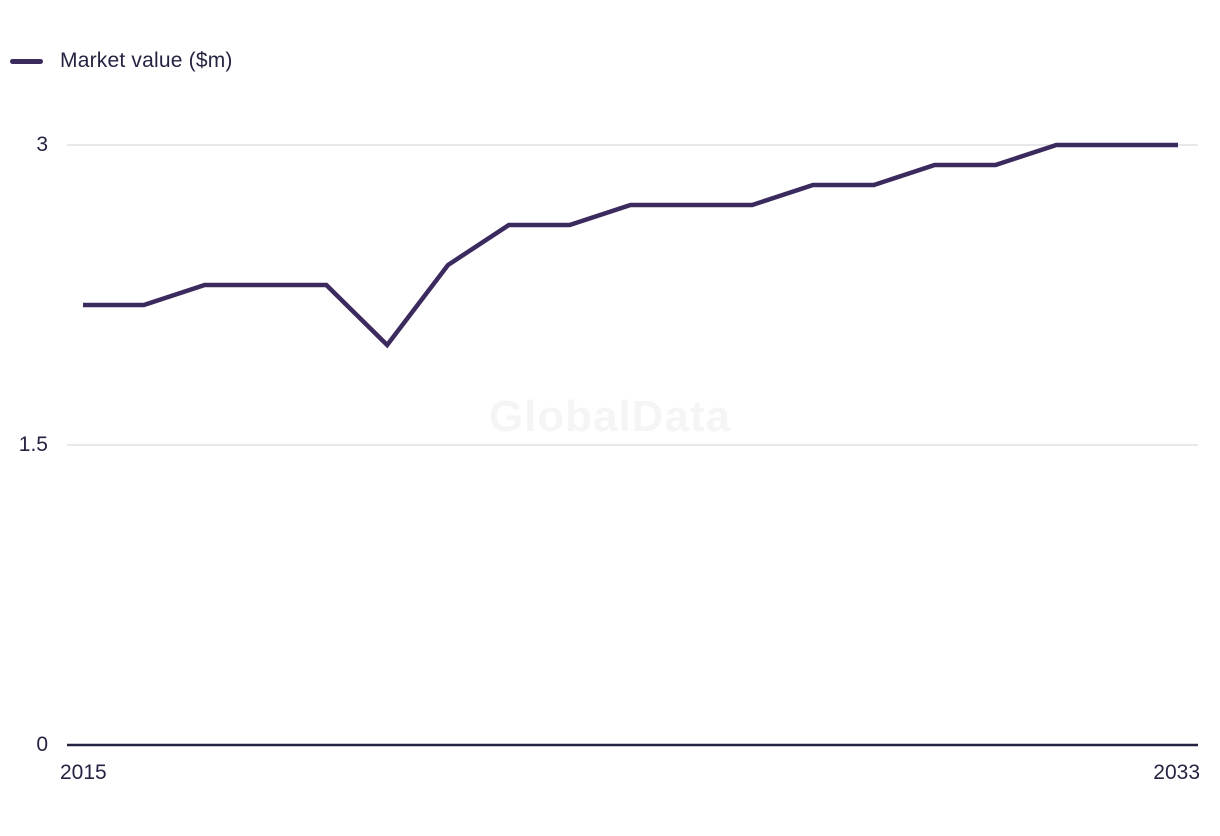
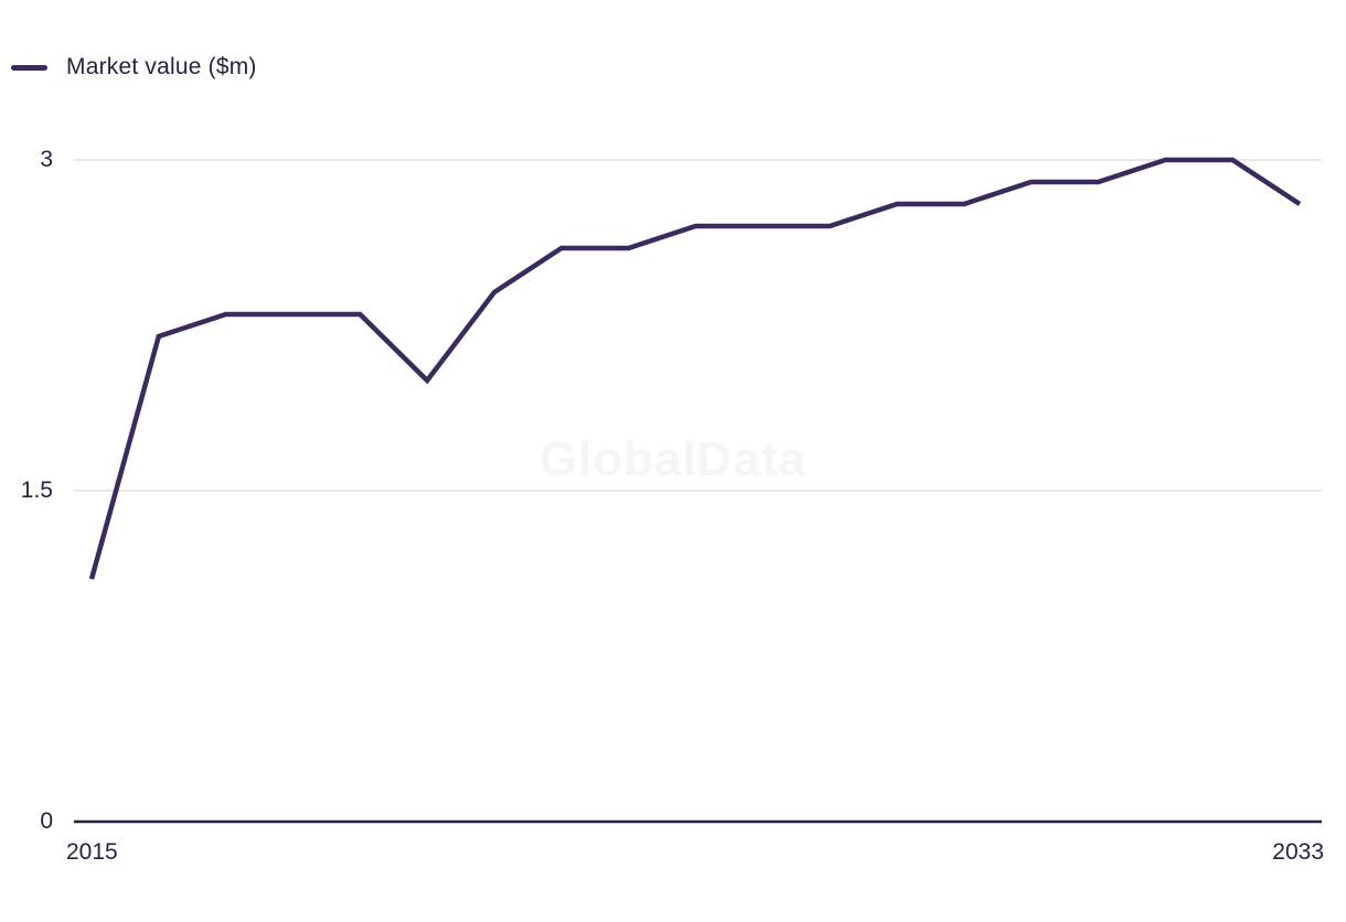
2015: 2.2 -> 1.1
2033: 3.0 -> 2.8
